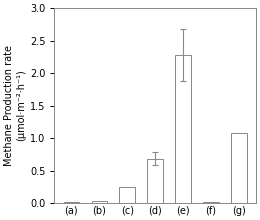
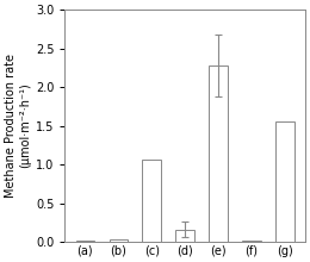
(c): 0.25 -> 1.06
(d): 0.68 -> 0.16
(g): 1.08 -> 1.56
